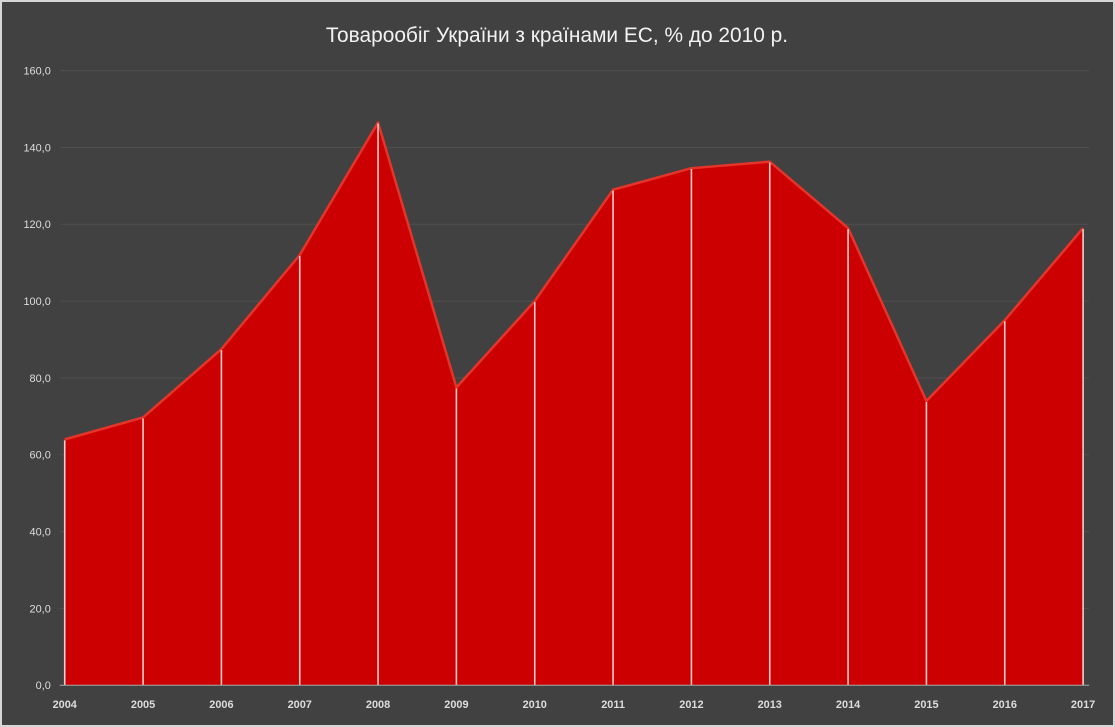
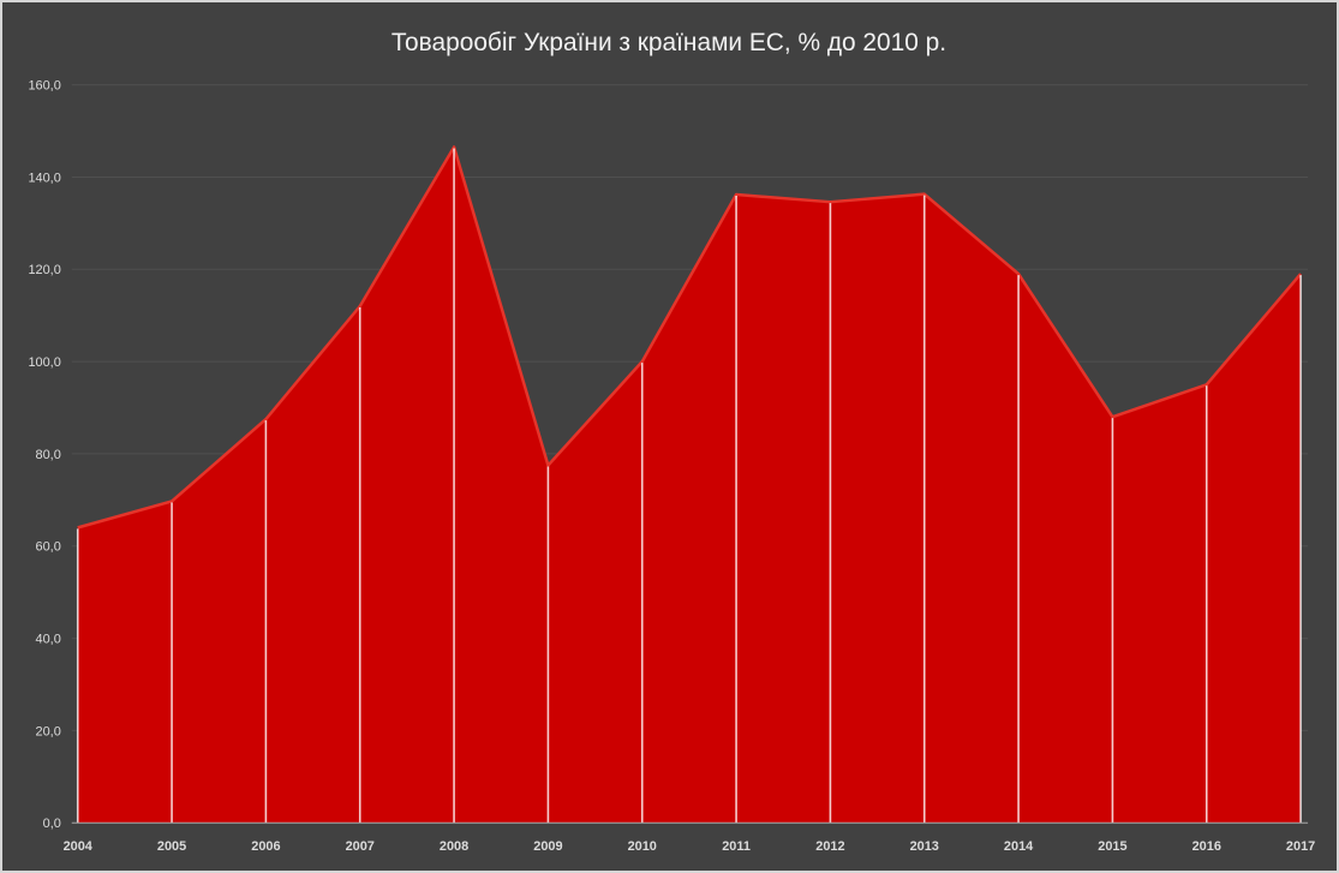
2011: 129 -> 136
2015: 74 -> 88
